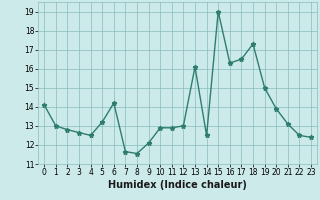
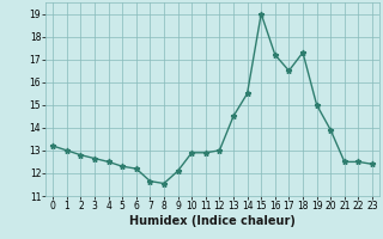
0: 14.1 -> 13.2
5: 13.2 -> 12.3
6: 14.2 -> 12.2
13: 16.1 -> 14.5
14: 12.5 -> 15.5
16: 16.3 -> 17.2
21: 13.1 -> 12.5
